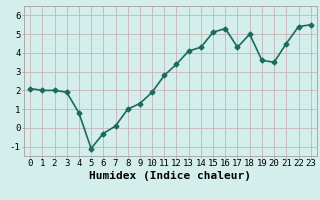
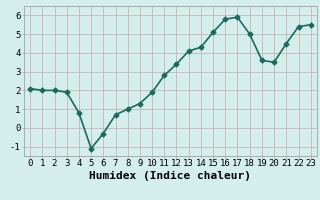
7: 0.1 -> 0.7
16: 5.3 -> 5.8
17: 4.3 -> 5.9
